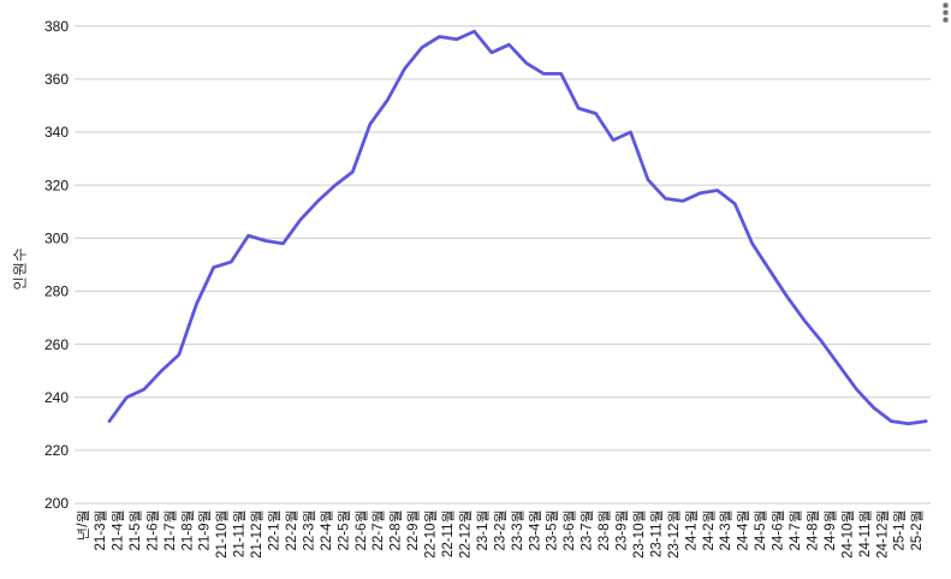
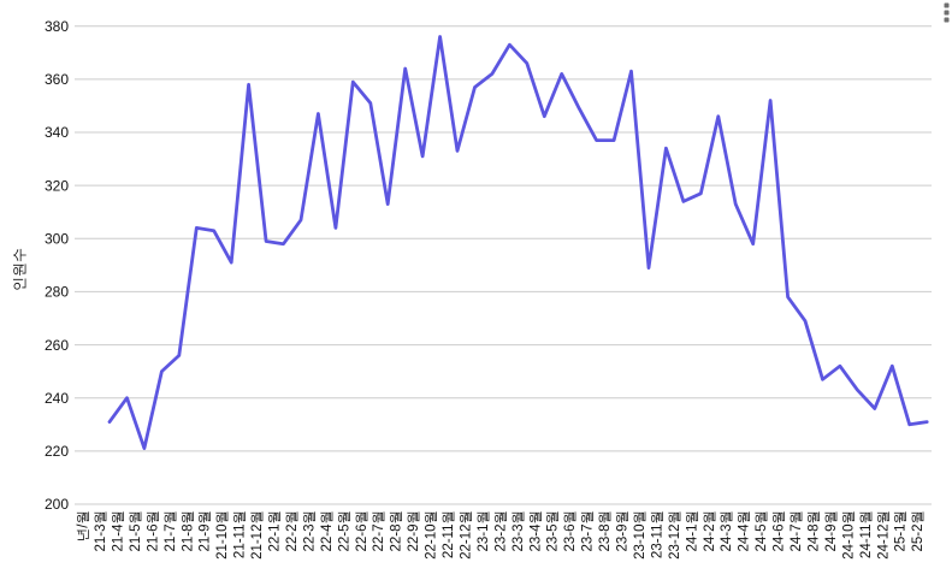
21-5월: 243 -> 221
21-8월: 275 -> 304
21-9월: 289 -> 303
21-11월: 301 -> 358
22-3월: 314 -> 347
22-4월: 320 -> 304
22-5월: 325 -> 359
22-6월: 343 -> 351
22-7월: 352 -> 313
22-9월: 372 -> 331
22-11월: 375 -> 333
22-12월: 378 -> 357
23-1월: 370 -> 362
23-4월: 362 -> 346
23-7월: 347 -> 337
23-9월: 340 -> 363
23-10월: 322 -> 289
23-11월: 315 -> 334
24-2월: 318 -> 346
24-5월: 288 -> 352
24-8월: 261 -> 247
24-12월: 231 -> 252
